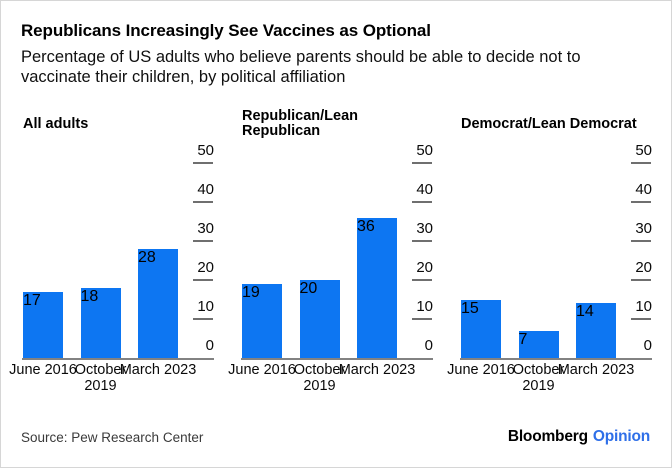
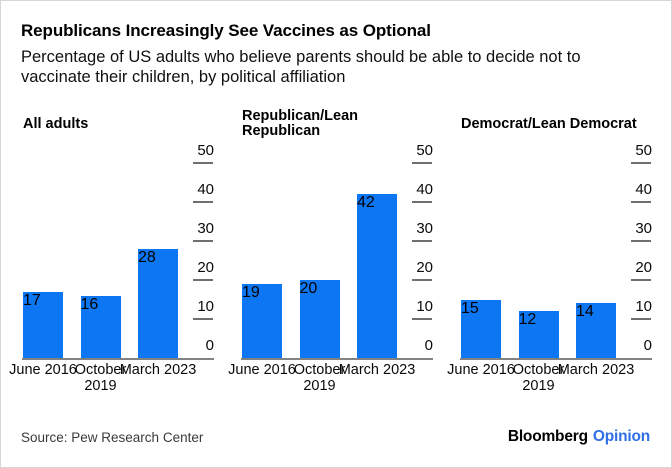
All adults/October 2019: 18 -> 16
Republican/Lean Republican/March 2023: 36 -> 42
Democrat/Lean Democrat/October 2019: 7 -> 12
